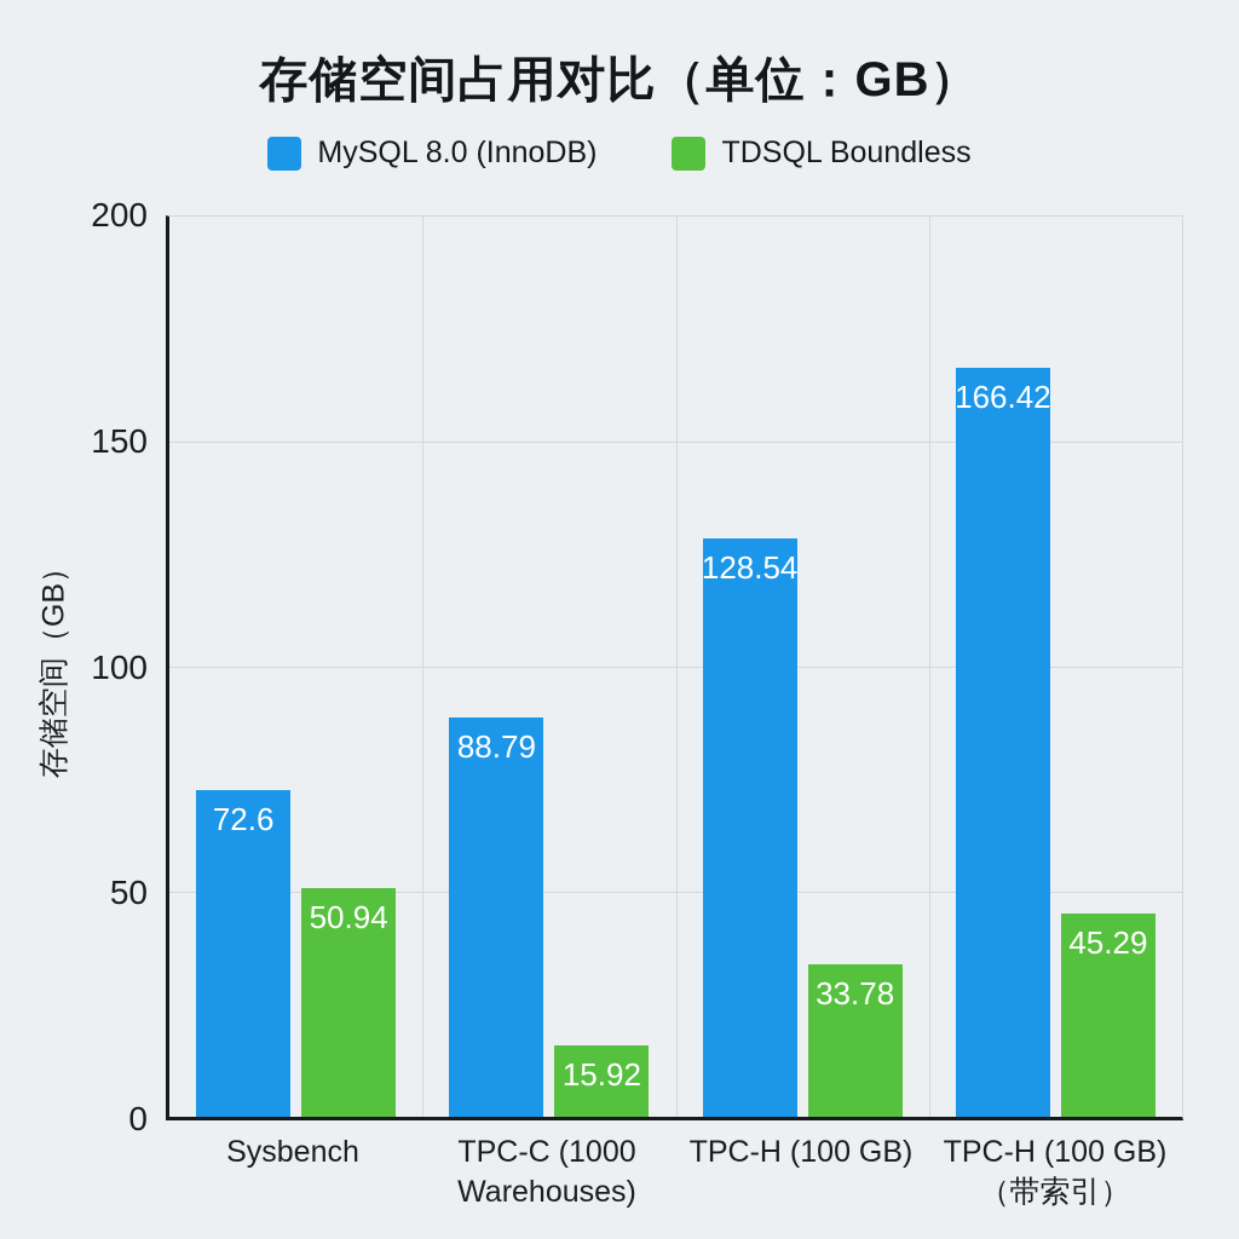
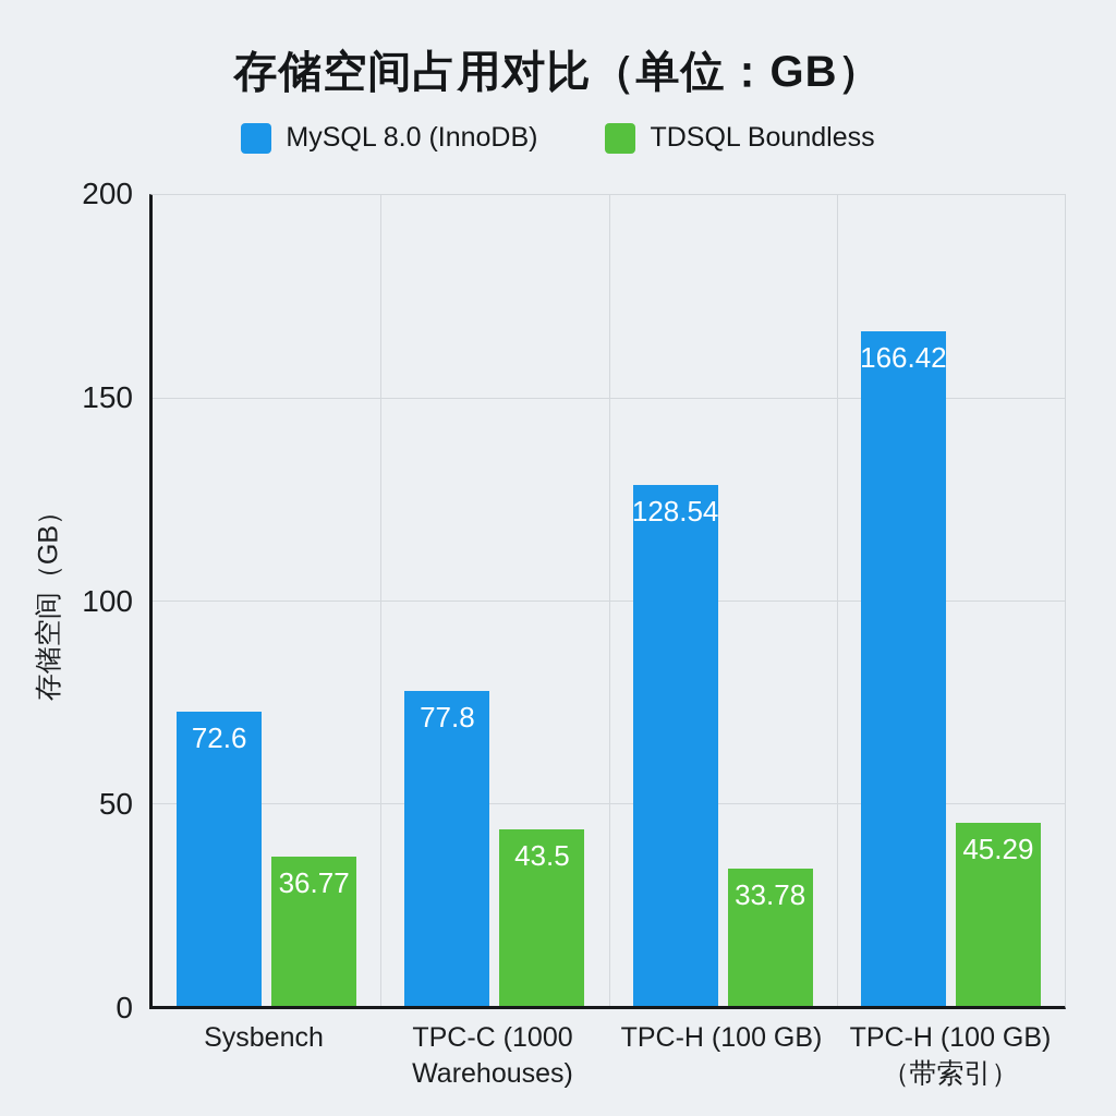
TDSQL Boundless/Sysbench: 50.94 -> 36.77
MySQL 8.0 (InnoDB)/TPC-C (1000 Warehouses): 88.79 -> 77.8
TDSQL Boundless/TPC-C (1000 Warehouses): 15.92 -> 43.5
